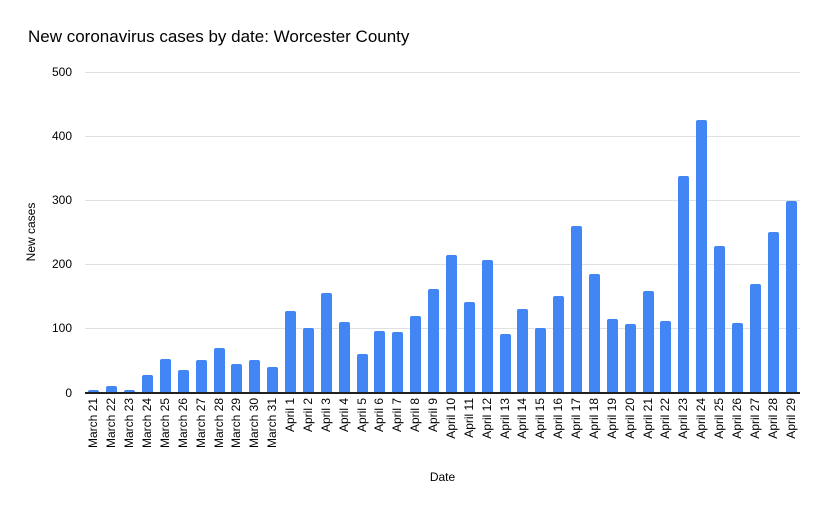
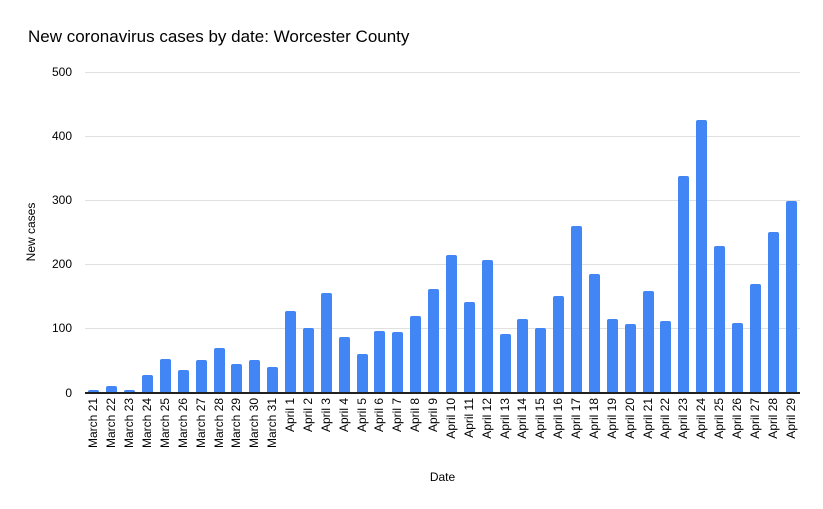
April 4: 110 -> 90
April 14: 130 -> 120
